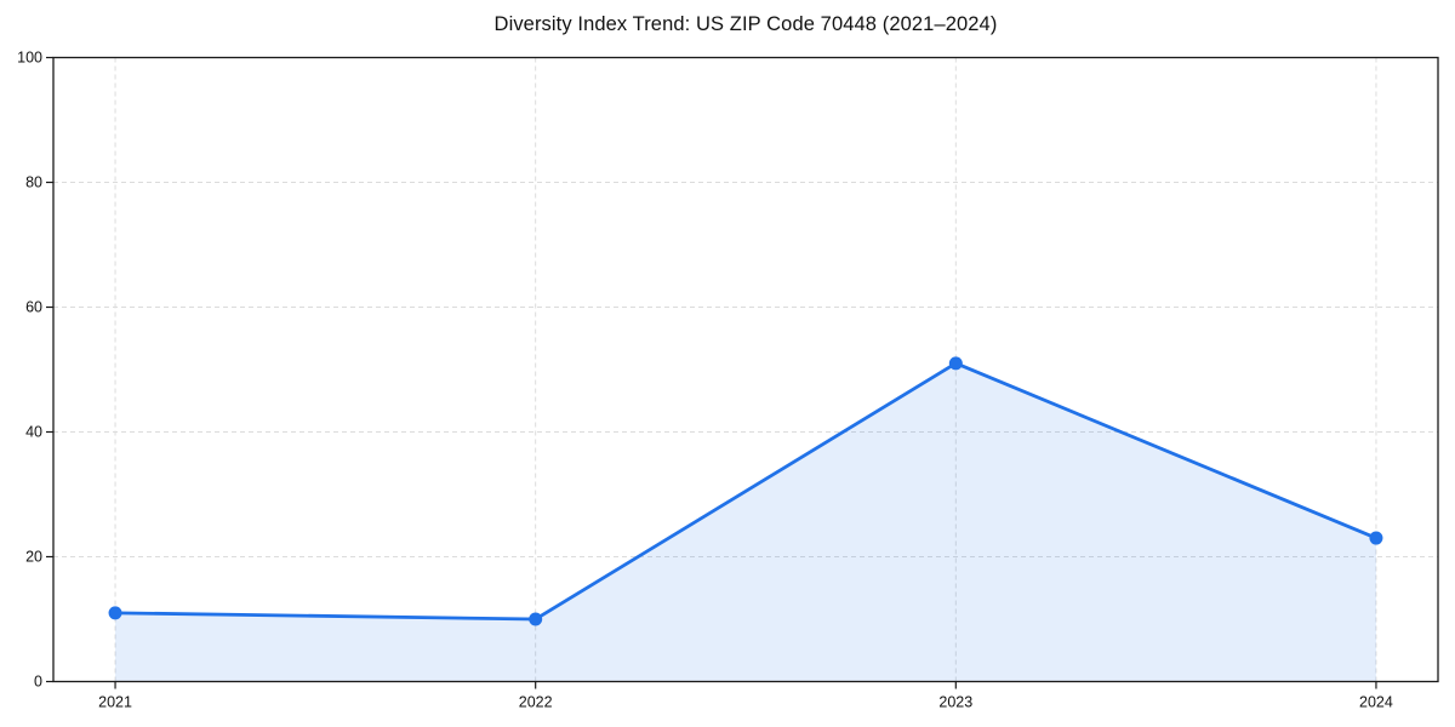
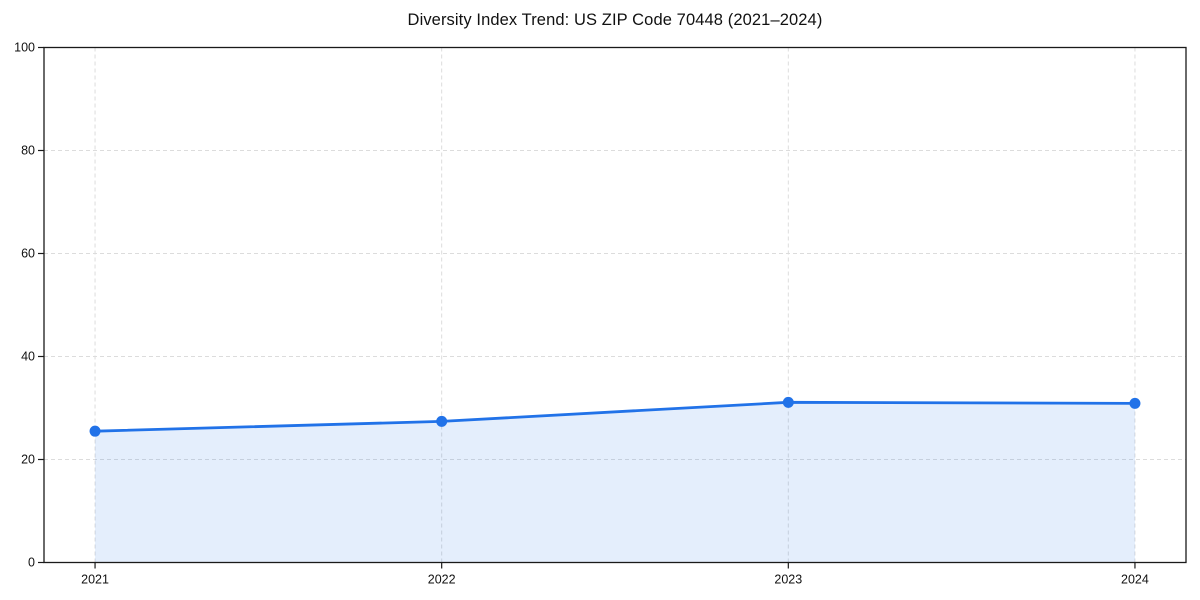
2021: 11 -> 26
2022: 10 -> 27
2023: 51 -> 31
2024: 23 -> 31
